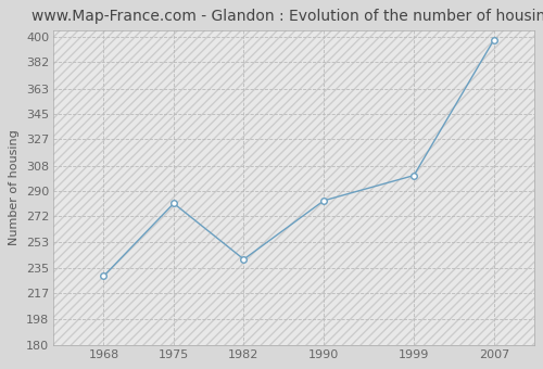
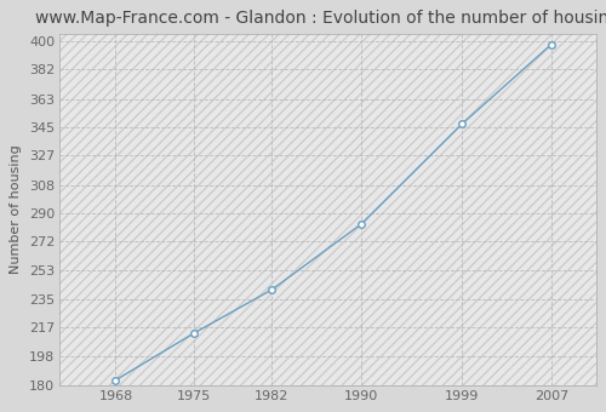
1968: 229 -> 183
1975: 281 -> 213
1999: 301 -> 347
